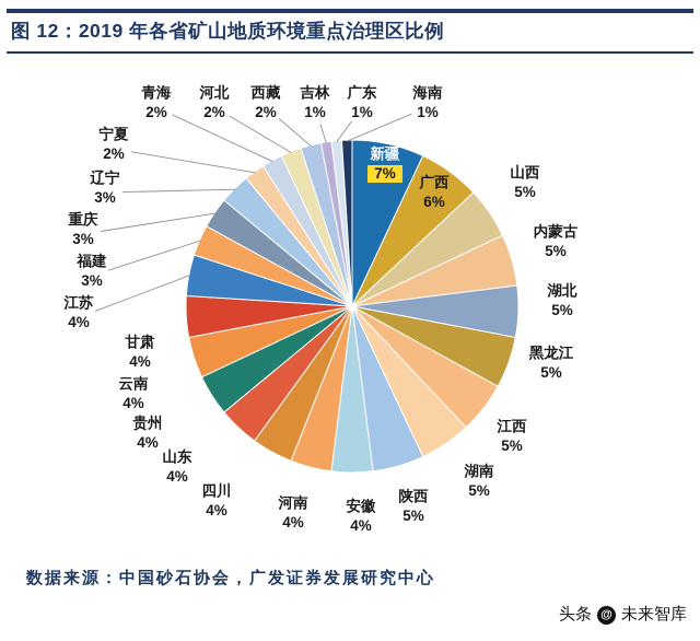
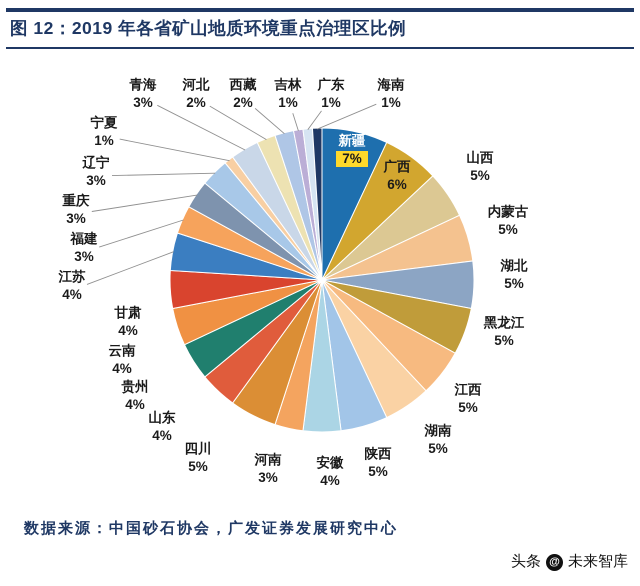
河南: 4% -> 3%
四川: 4% -> 5%
宁夏: 2% -> 1%
青海: 2% -> 3%
